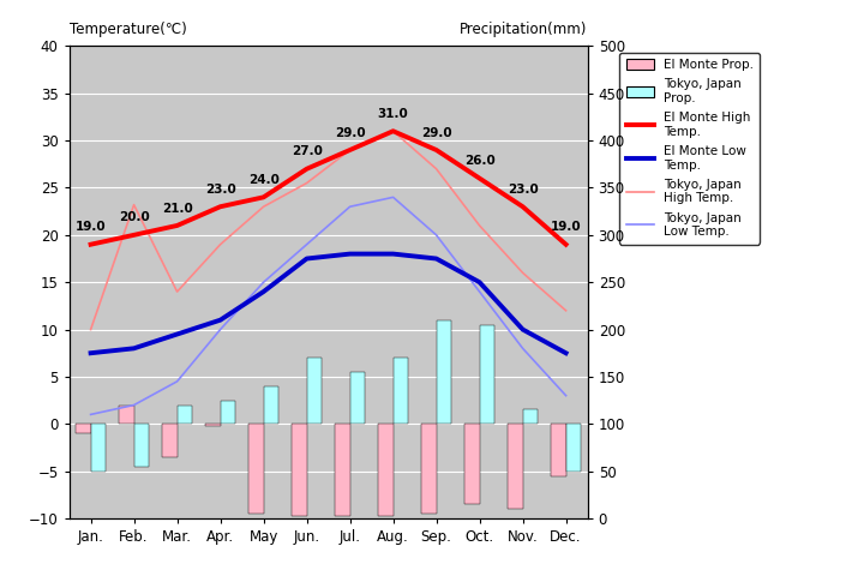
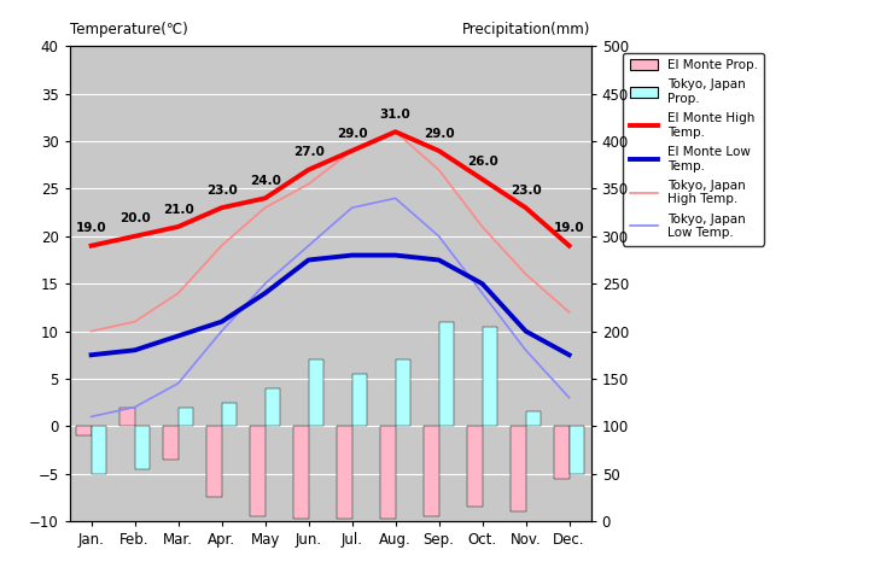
Tokyo, Japan High Temp./Feb.: 23.2 -> 11.0
El Monte Prop./Apr.: -0.2 -> -7.5
